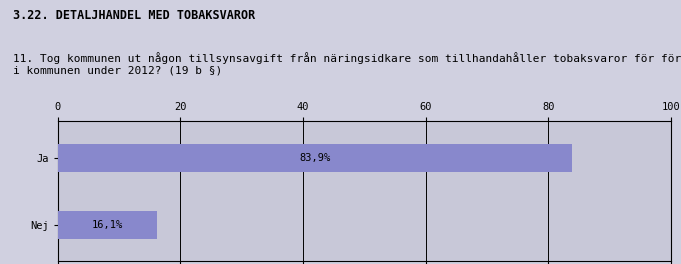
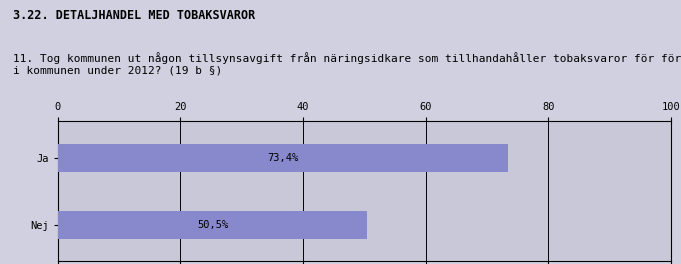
Ja: 83,9% -> 73,4%
Nej: 16,1% -> 50,5%
